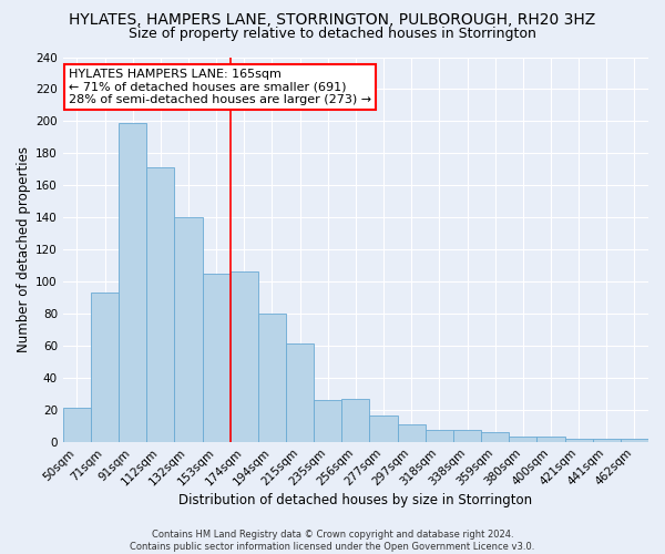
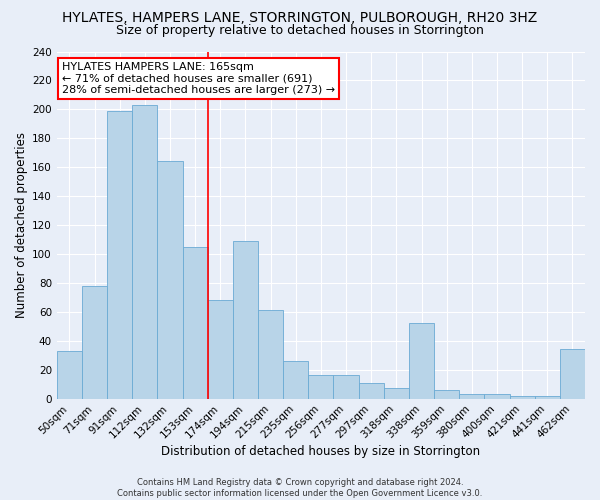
50sqm: 21 -> 33
71sqm: 93 -> 78
112sqm: 171 -> 203
132sqm: 140 -> 164
174sqm: 106 -> 68
194sqm: 80 -> 109
256sqm: 27 -> 16
338sqm: 7 -> 52
462sqm: 2 -> 34
